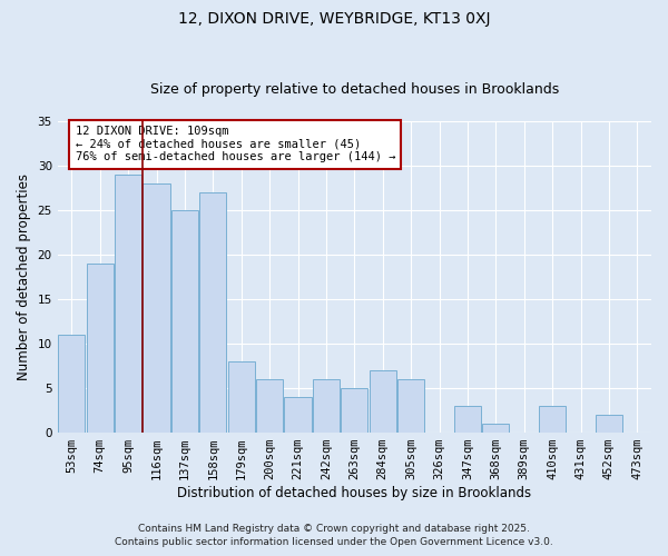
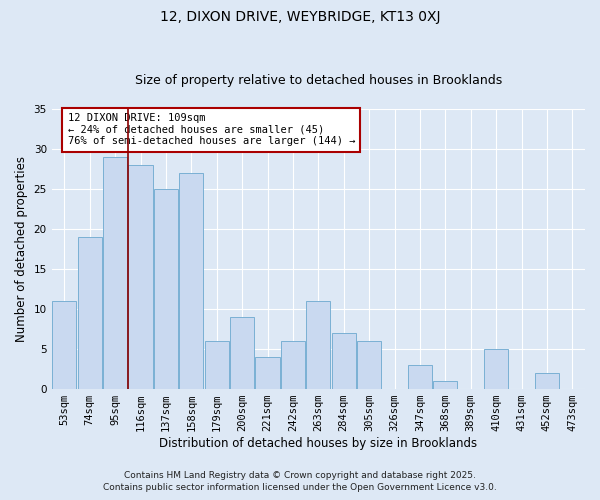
179sqm: 8 -> 6
200sqm: 6 -> 9
263sqm: 5 -> 11
410sqm: 3 -> 5
